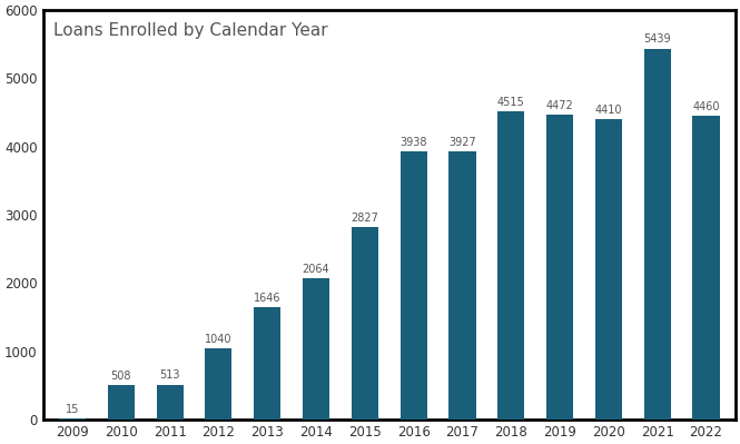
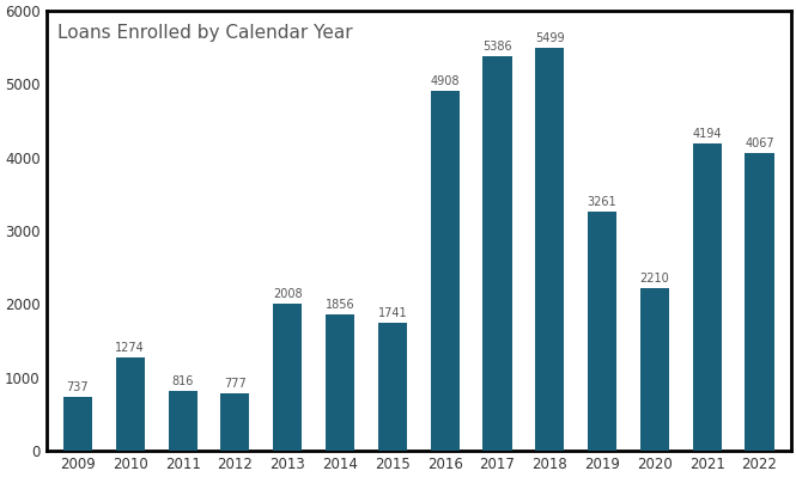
2009: 15 -> 737
2010: 508 -> 1274
2011: 513 -> 816
2012: 1040 -> 777
2013: 1646 -> 2008
2014: 2064 -> 1856
2015: 2827 -> 1741
2016: 3938 -> 4908
2017: 3927 -> 5386
2018: 4515 -> 5499
2019: 4472 -> 3261
2020: 4410 -> 2210
2021: 5439 -> 4194
2022: 4460 -> 4067
